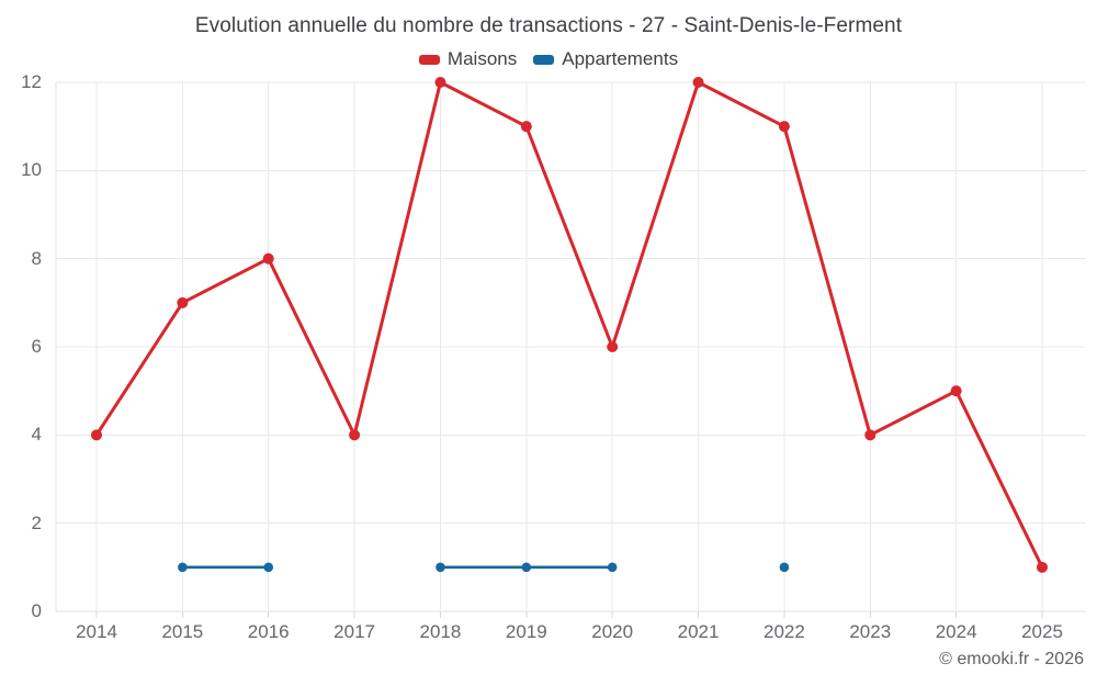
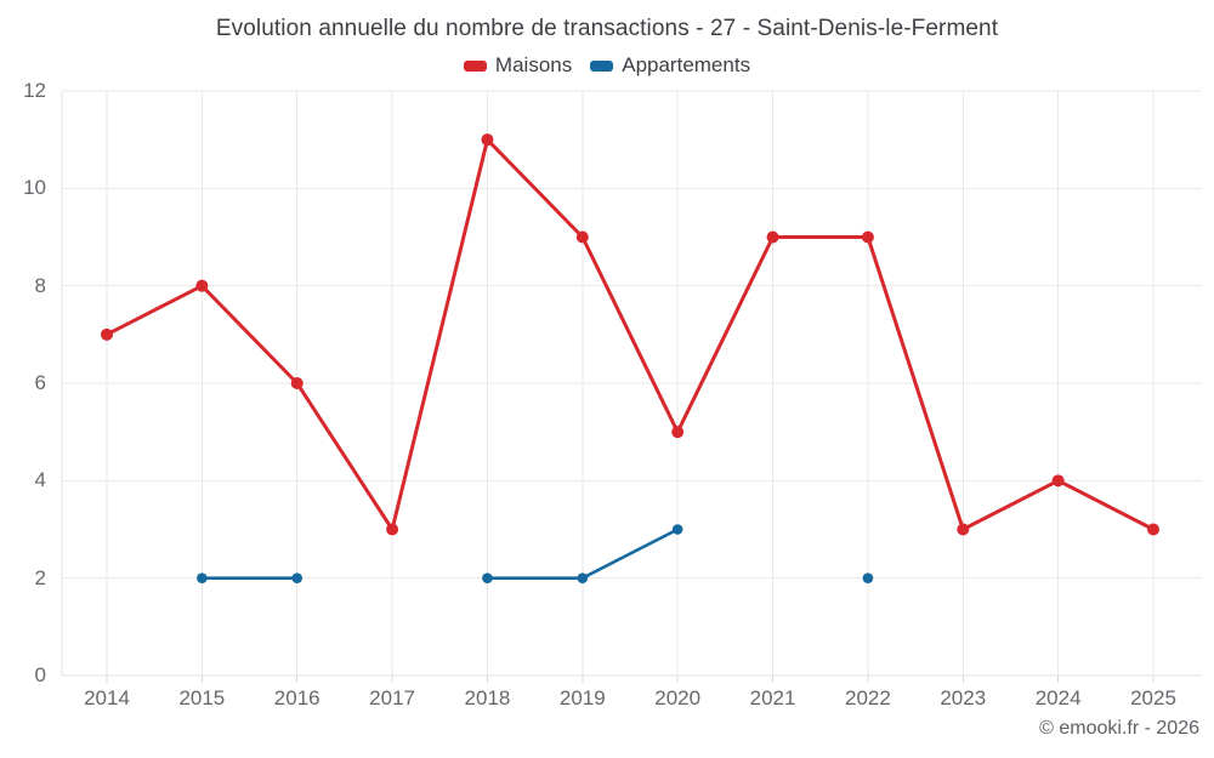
Maisons/2014: 4 -> 7
Maisons/2015: 7 -> 8
Appartements/2015: 1 -> 2
Maisons/2016: 8 -> 6
Appartements/2016: 1 -> 2
Maisons/2017: 4 -> 3
Maisons/2018: 12 -> 11
Appartements/2018: 1 -> 2
Maisons/2019: 11 -> 9
Appartements/2019: 1 -> 2
Maisons/2020: 6 -> 5
Appartements/2020: 1 -> 3
Maisons/2021: 12 -> 9
Maisons/2022: 11 -> 9
Appartements/2022: 1 -> 2
Maisons/2023: 4 -> 3
Maisons/2024: 5 -> 4
Maisons/2025: 1 -> 3
